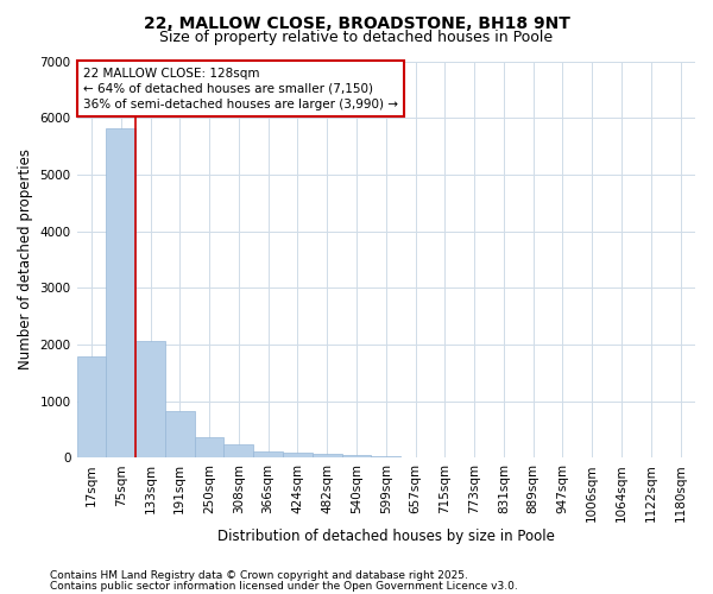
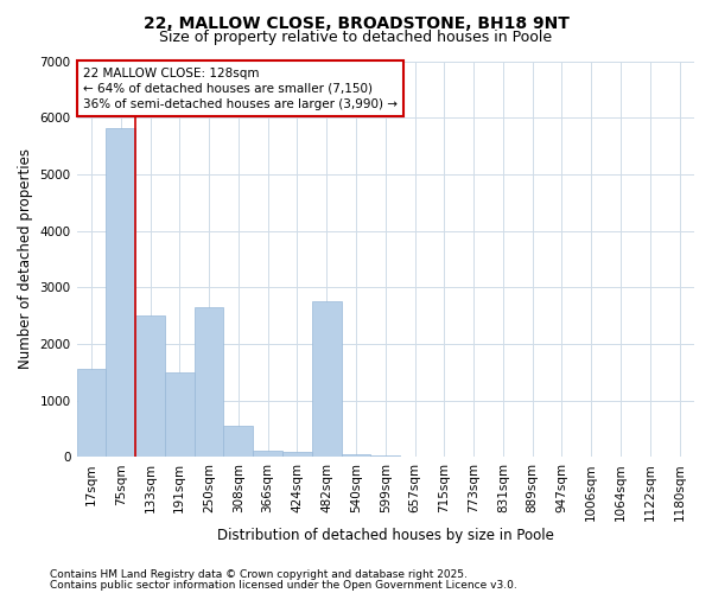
17sqm: 1780 -> 1550
133sqm: 2070 -> 2500
191sqm: 820 -> 1500
250sqm: 370 -> 2650
308sqm: 230 -> 550
482sqm: 70 -> 2750
